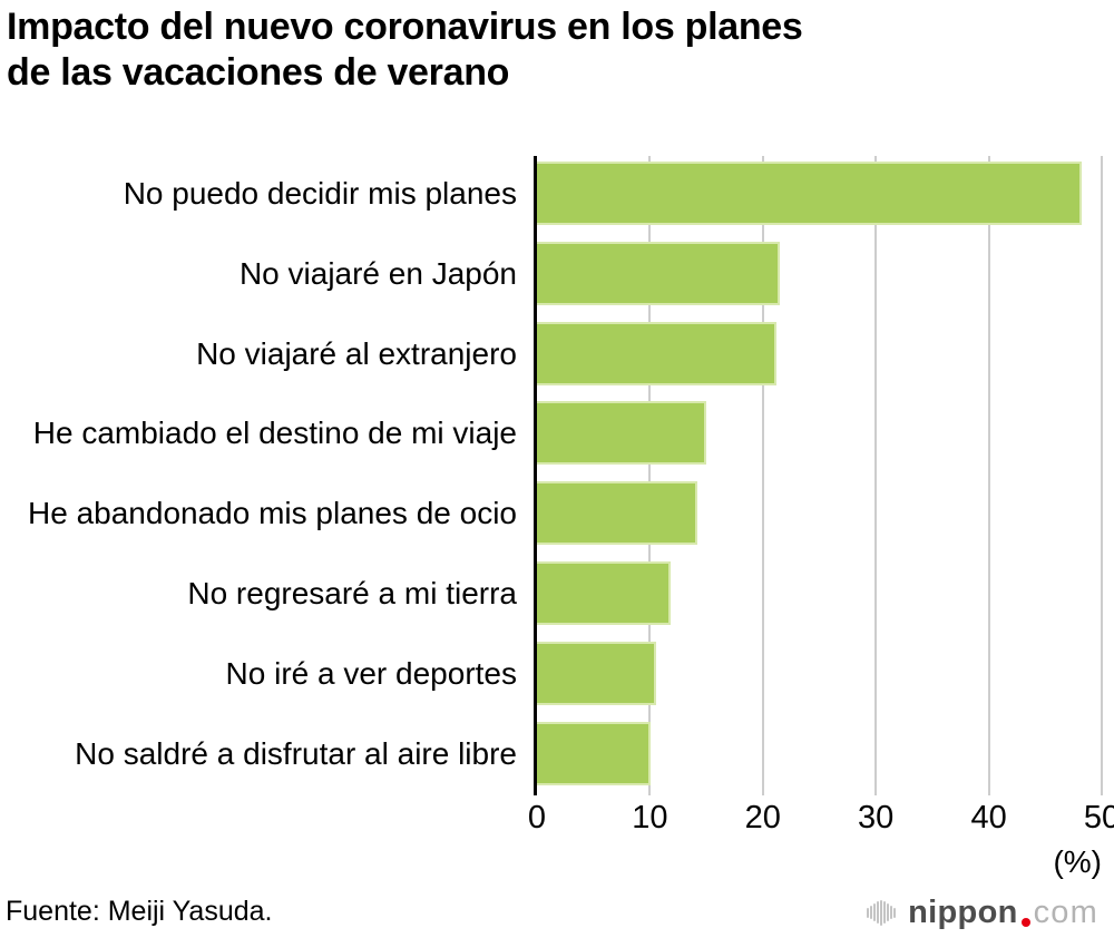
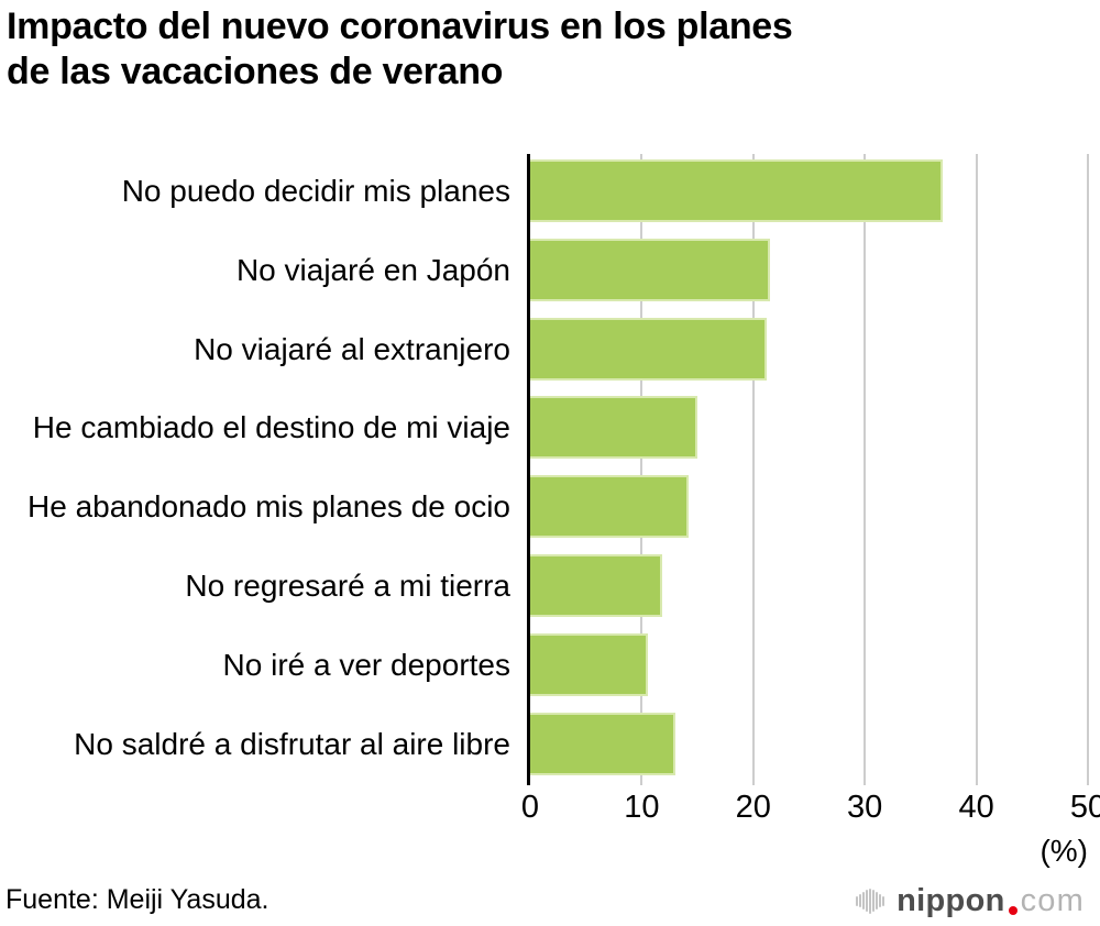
No puedo decidir mis planes: 48 -> 37
No saldré a disfrutar al aire libre: 10 -> 13
